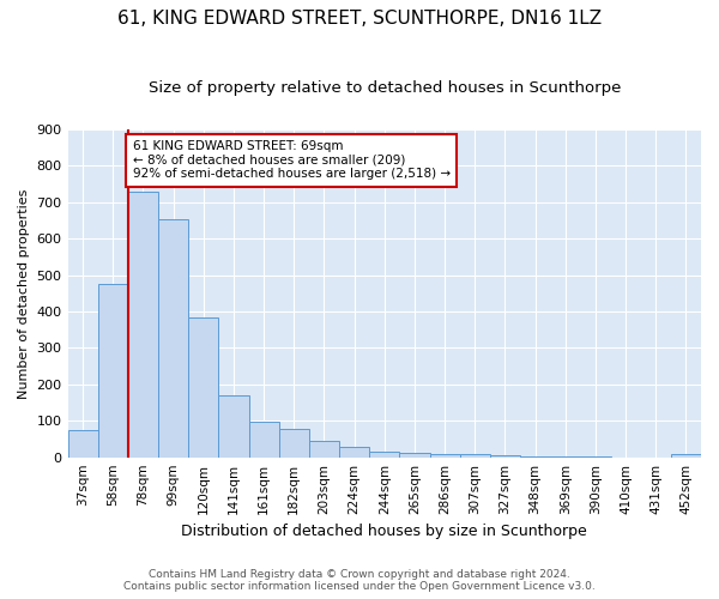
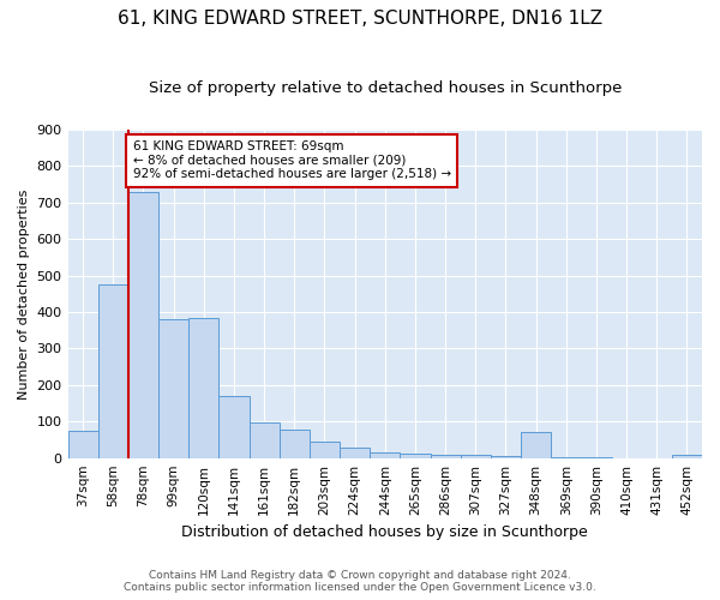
99sqm: 655 -> 380
348sqm: 3 -> 70
